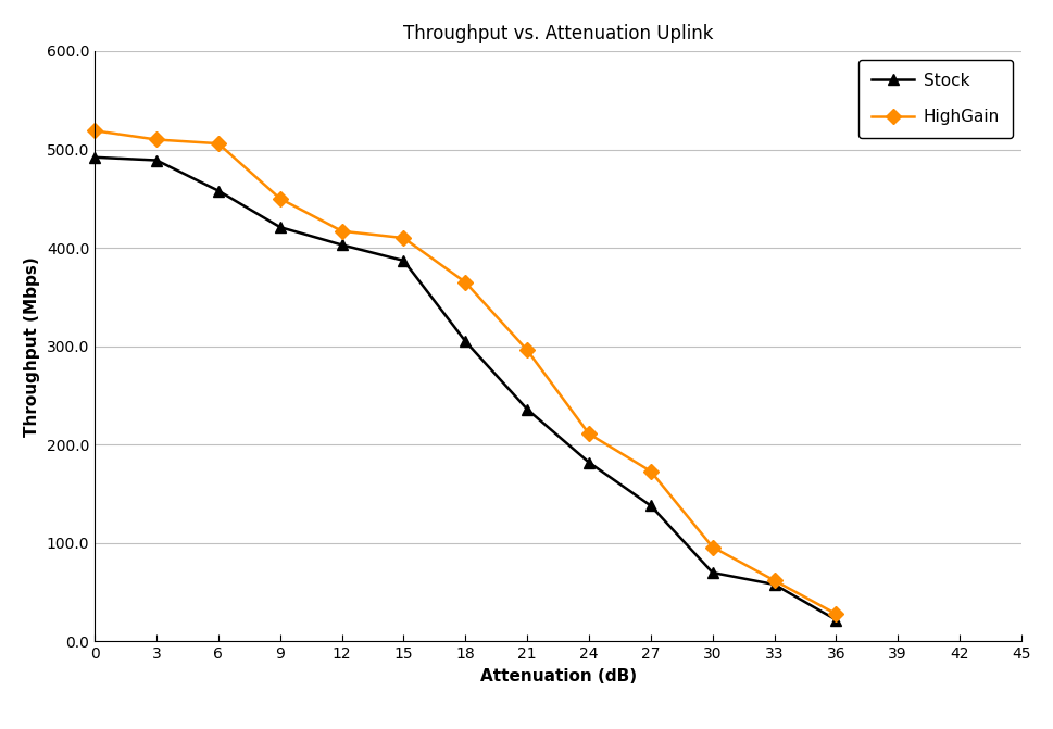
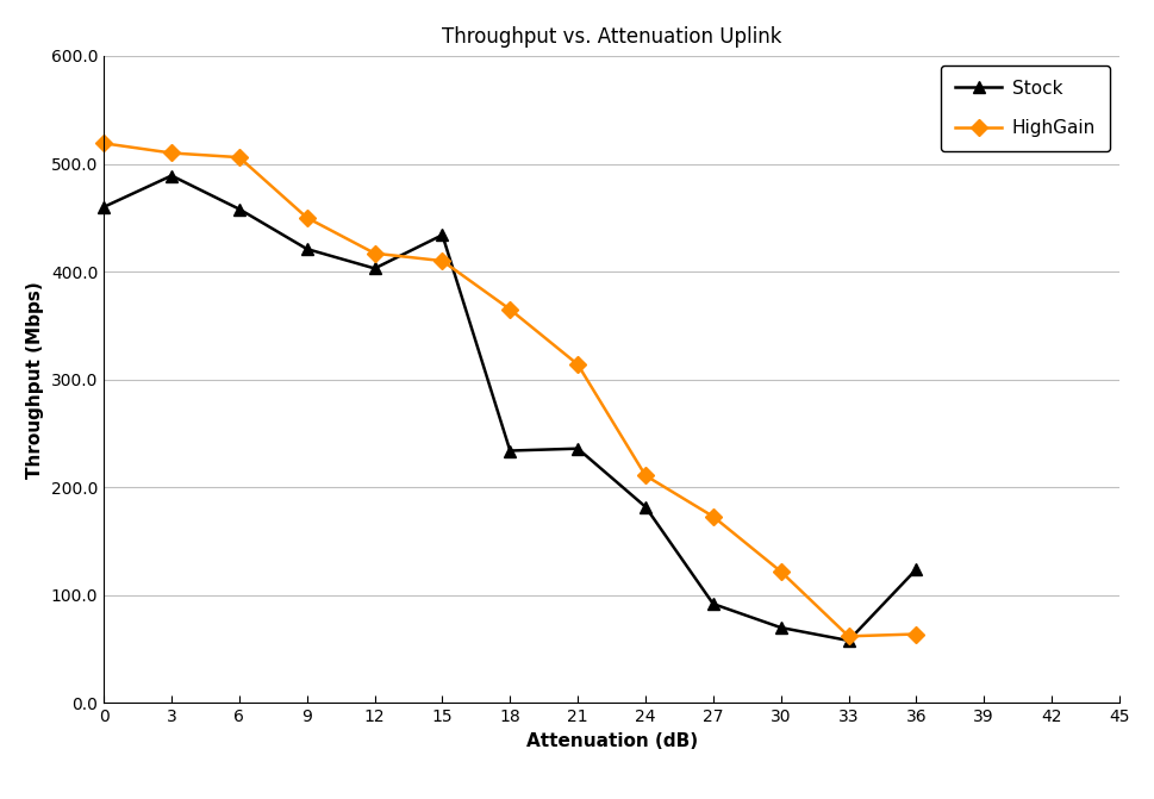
Stock/0: 492 -> 460
Stock/15: 387 -> 434
Stock/18: 305 -> 234
HighGain/21: 296 -> 314
Stock/27: 138 -> 92
HighGain/30: 96 -> 122
Stock/36: 22 -> 124
HighGain/36: 28 -> 64
